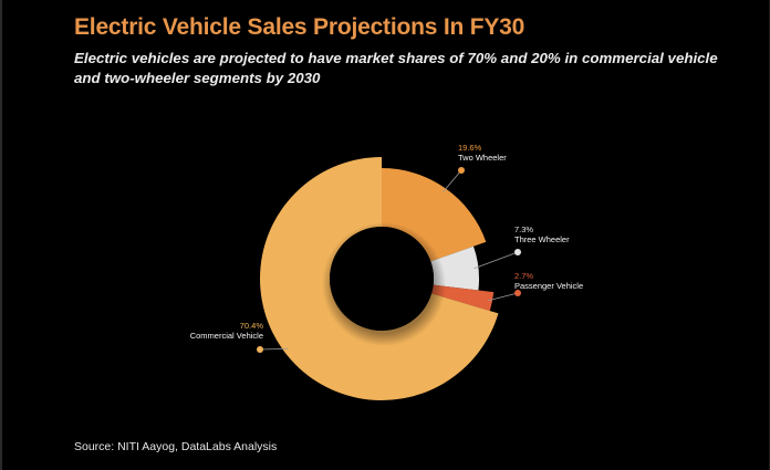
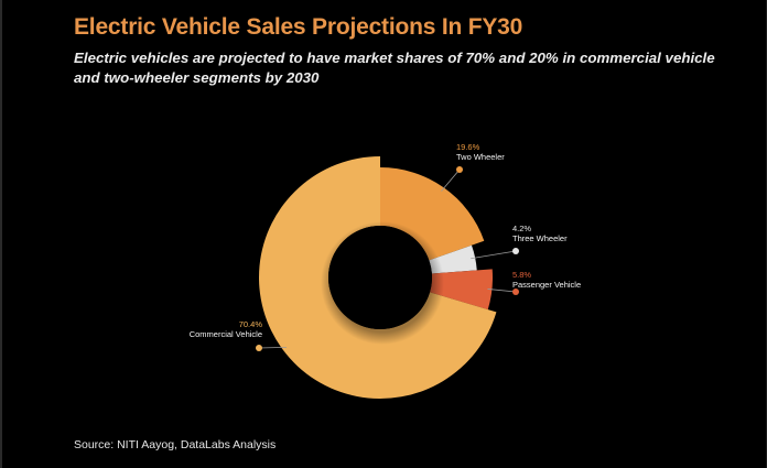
Three Wheeler: 7.3% -> 4.2%
Passenger Vehicle: 2.7% -> 5.8%
